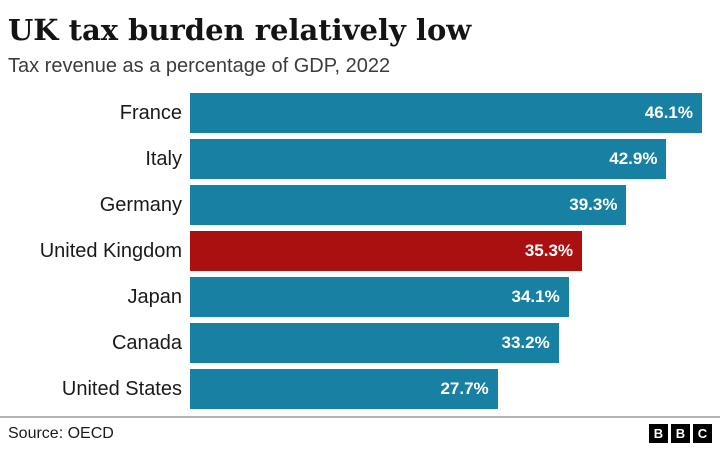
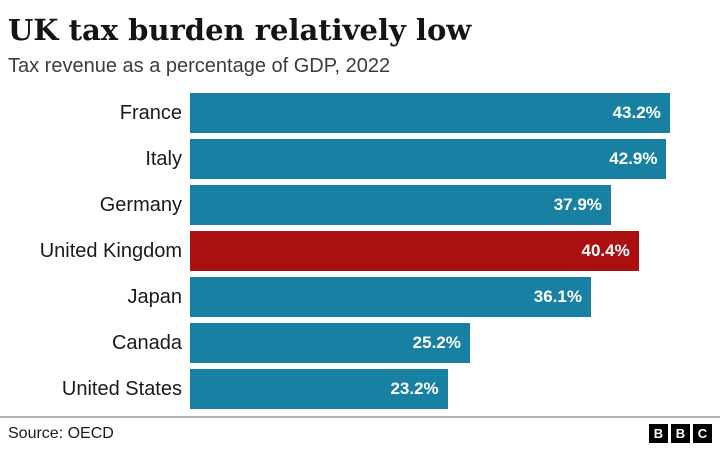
France: 46.1% -> 43.2%
Germany: 39.3% -> 37.9%
United Kingdom: 35.3% -> 40.4%
Japan: 34.1% -> 36.1%
Canada: 33.2% -> 25.2%
United States: 27.7% -> 23.2%
